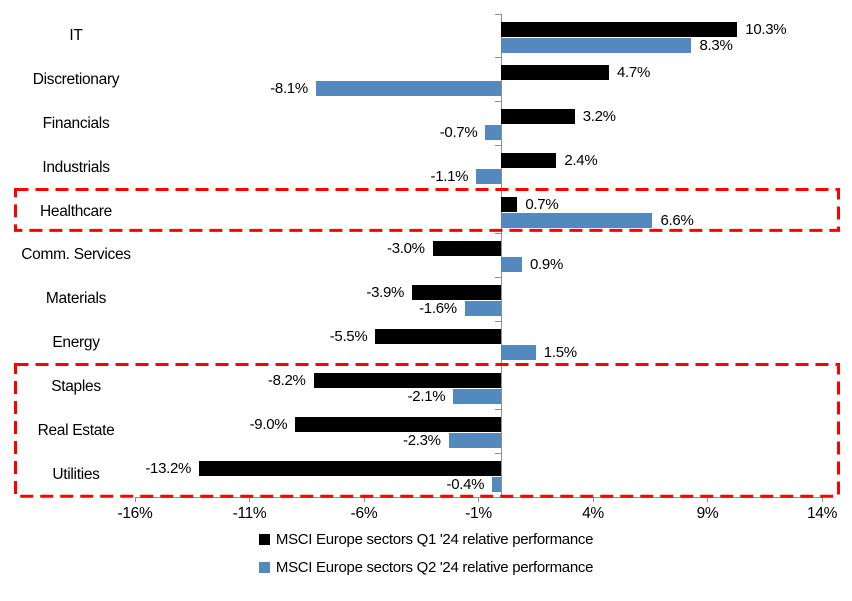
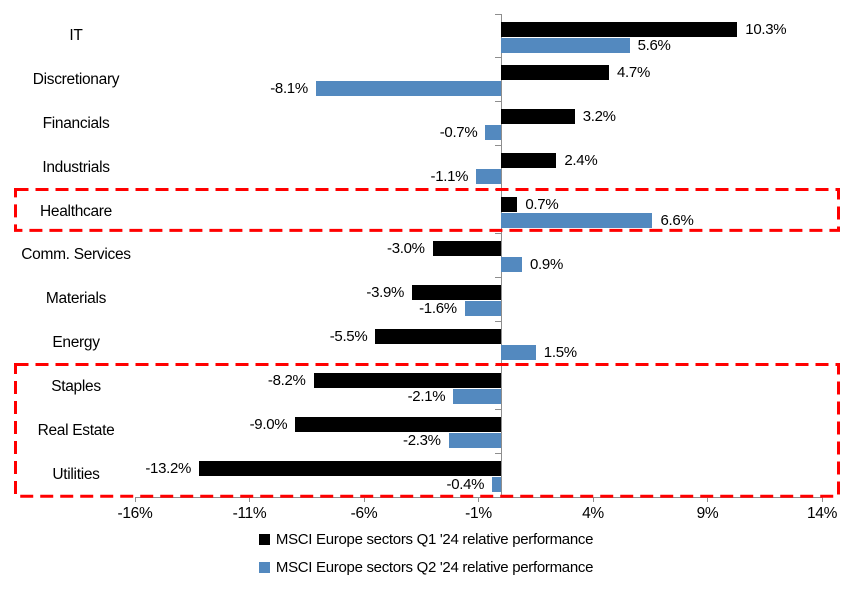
MSCI Europe sectors Q2 '24 relative performance/IT: 8.3% -> 5.6%
